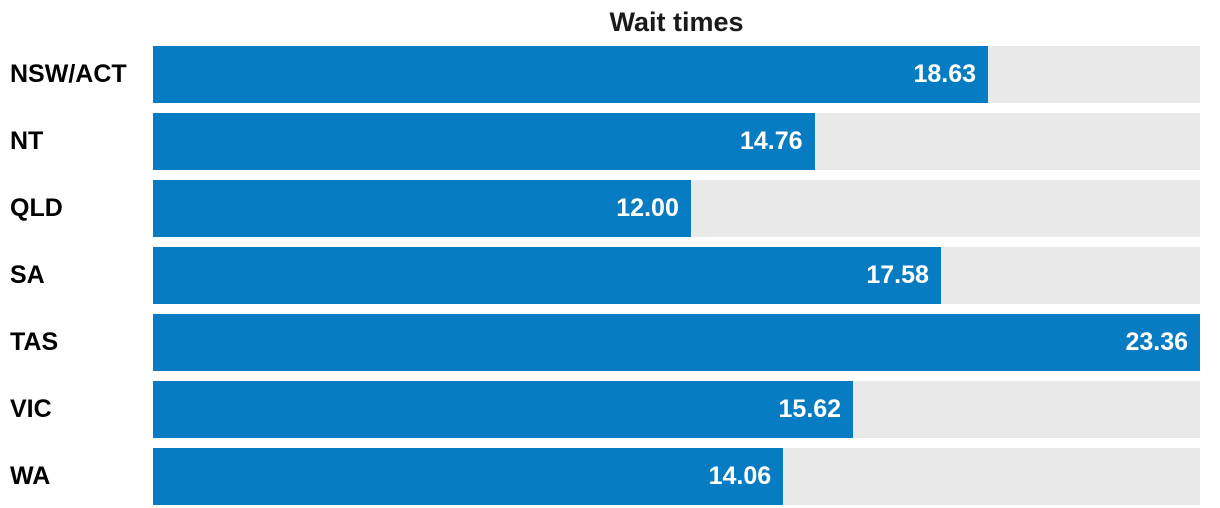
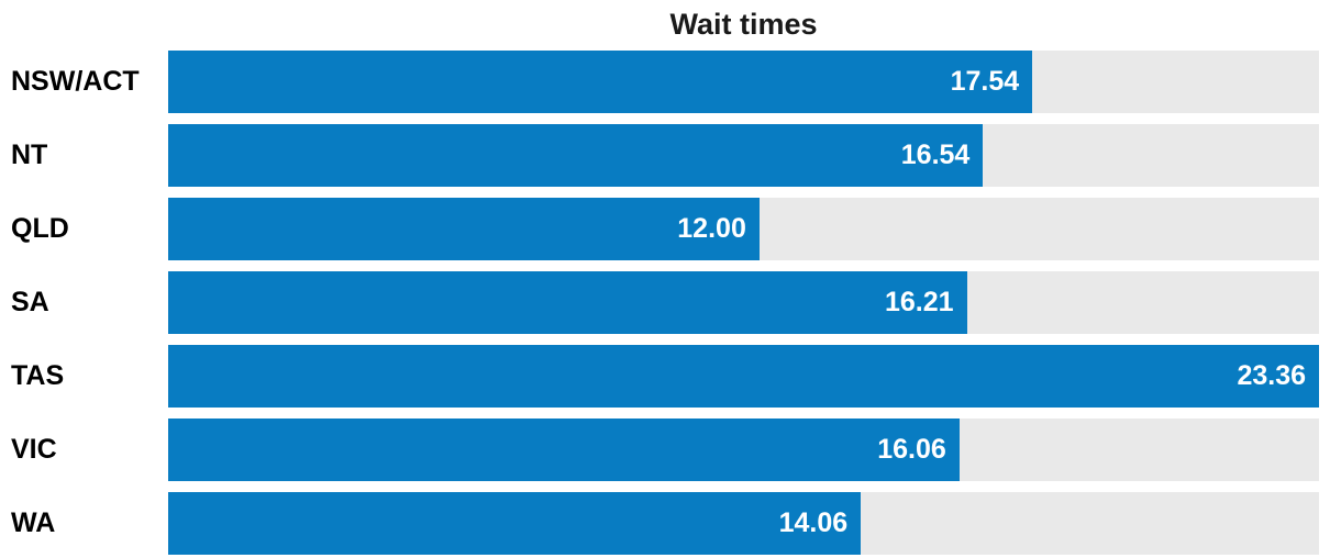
NSW/ACT: 18.63 -> 17.54
NT: 14.76 -> 16.54
SA: 17.58 -> 16.21
VIC: 15.62 -> 16.06
